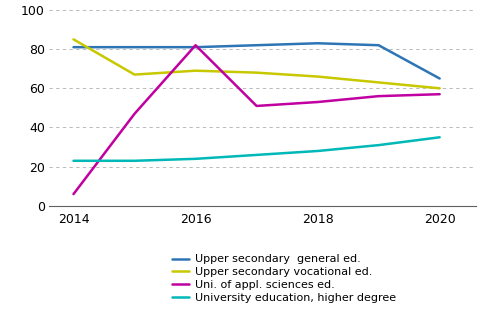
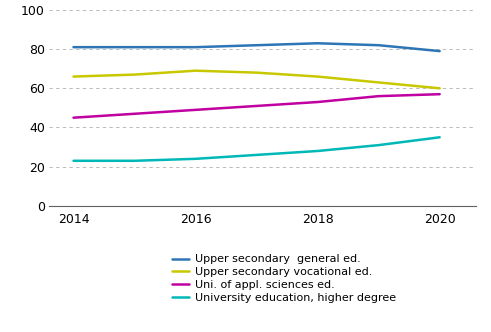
Upper secondary vocational ed./2014: 85 -> 66
Uni. of appl. sciences ed./2014: 6 -> 45
Uni. of appl. sciences ed./2016: 82 -> 49
Upper secondary general ed./2020: 65 -> 79
